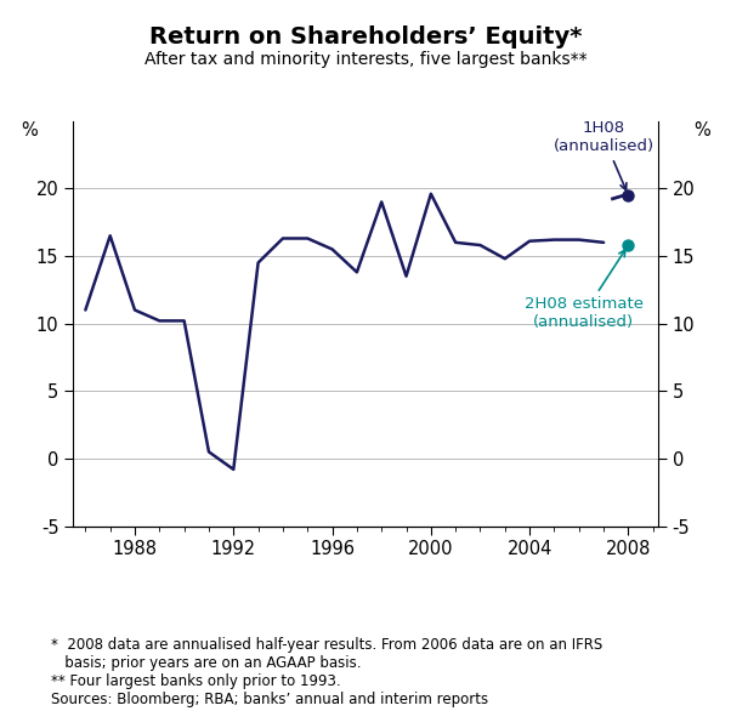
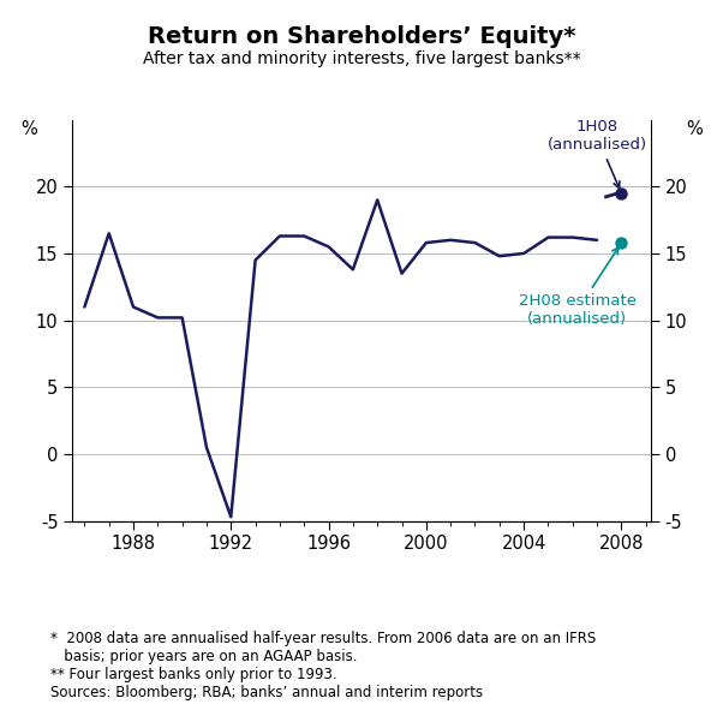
1992: -0.8 -> -4.7
2000: 19.6 -> 15.8
2004: 16.1 -> 15.0
